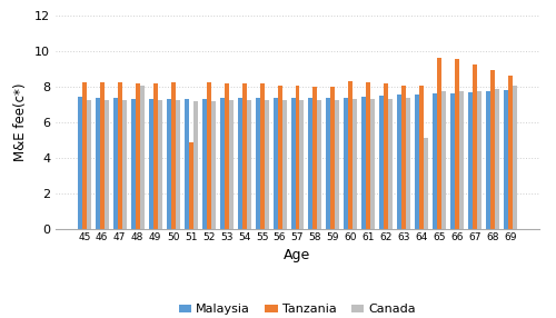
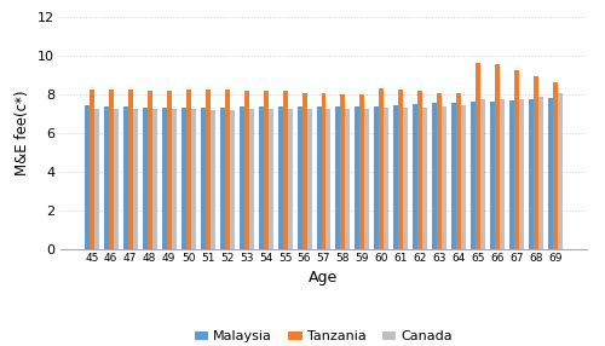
Canada/48: 8.1 -> 7.2
Tanzania/51: 4.9 -> 8.3
Canada/64: 5.1 -> 7.4
